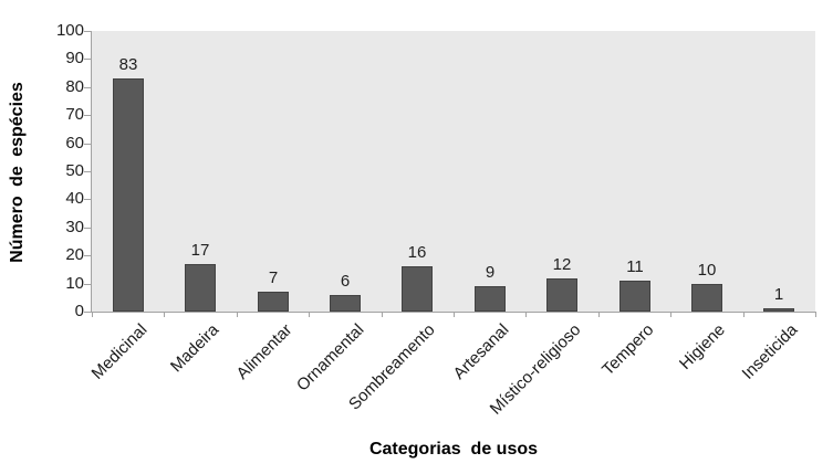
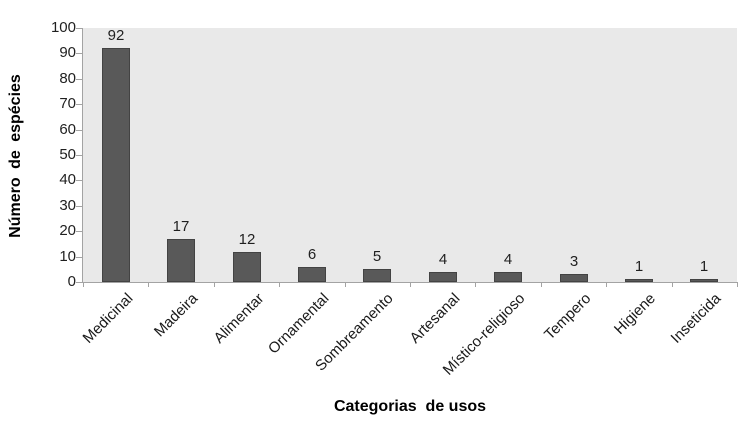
Medicinal: 83 -> 92
Alimentar: 7 -> 12
Sombreamento: 16 -> 5
Artesanal: 9 -> 4
Místico-religioso: 12 -> 4
Tempero: 11 -> 3
Higiene: 10 -> 1
